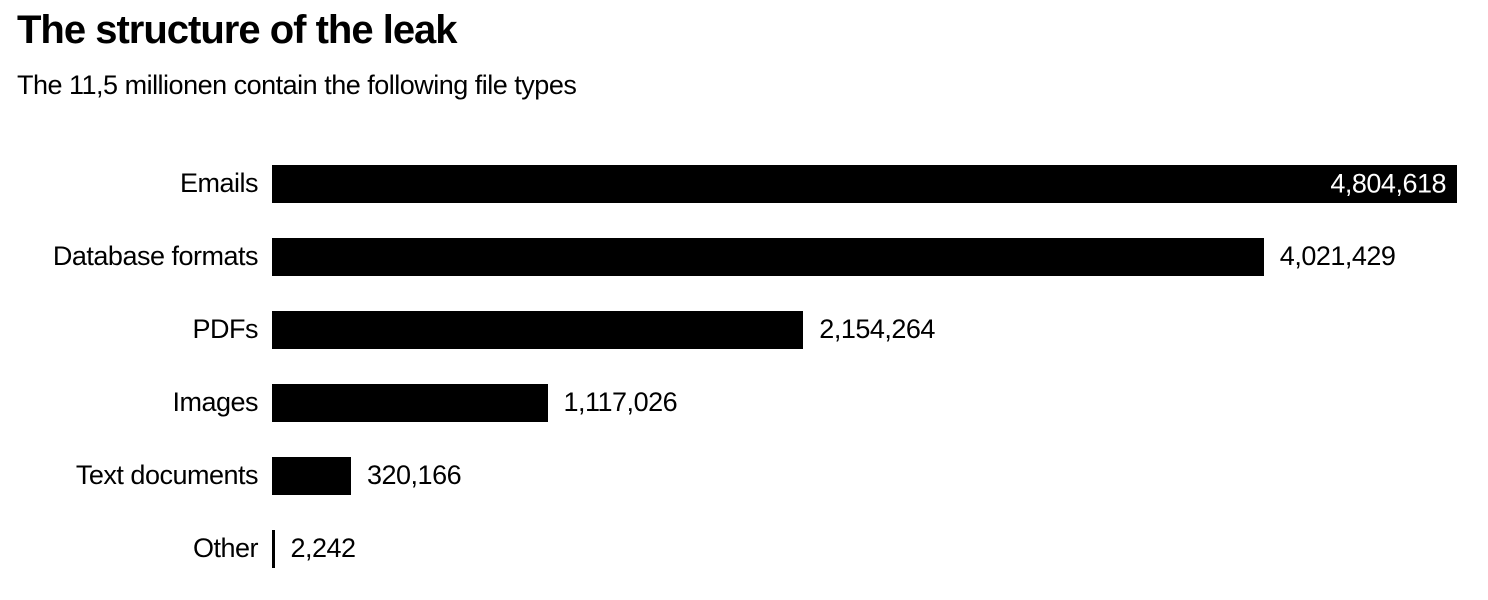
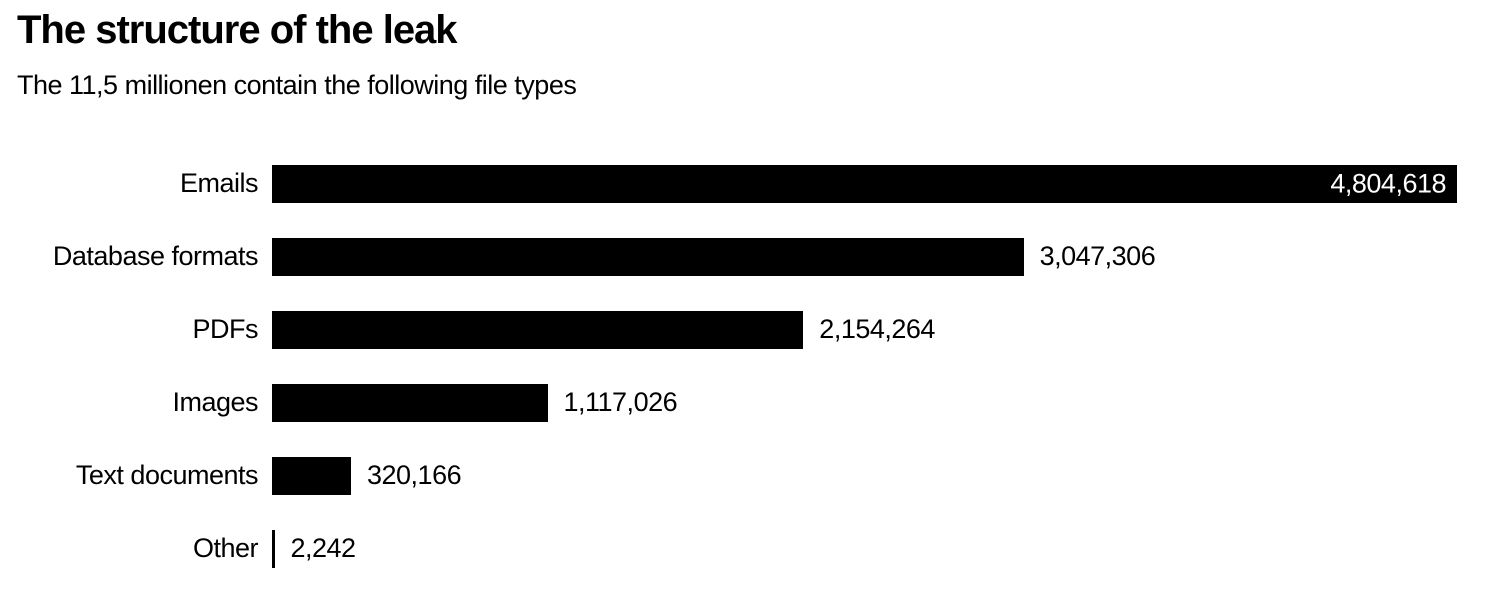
Database formats: 4,021,429 -> 3,047,306
